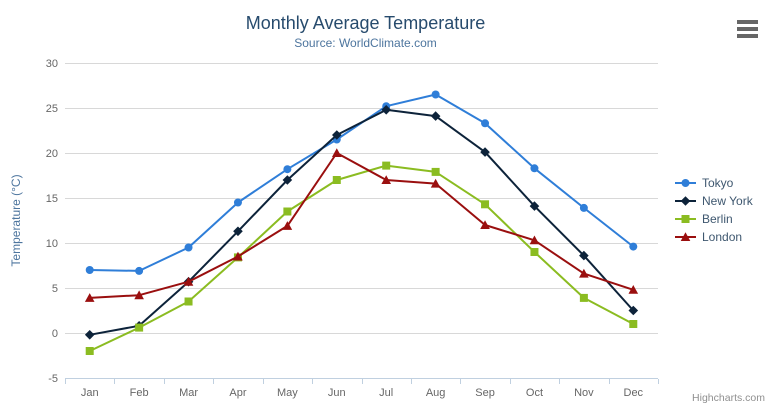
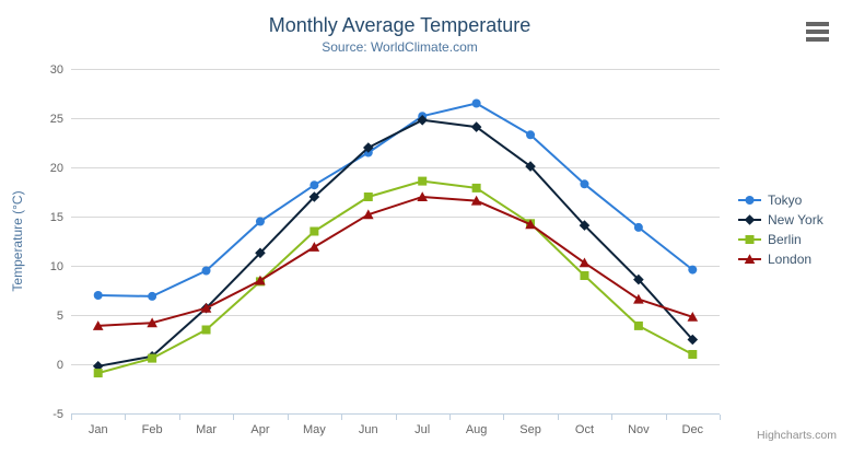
Berlin/Jan: -2 -> -1
London/Jun: 20 -> 15
London/Sep: 12 -> 14
